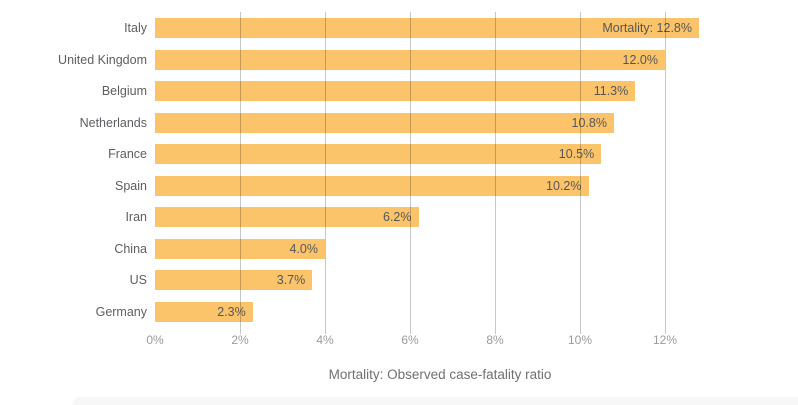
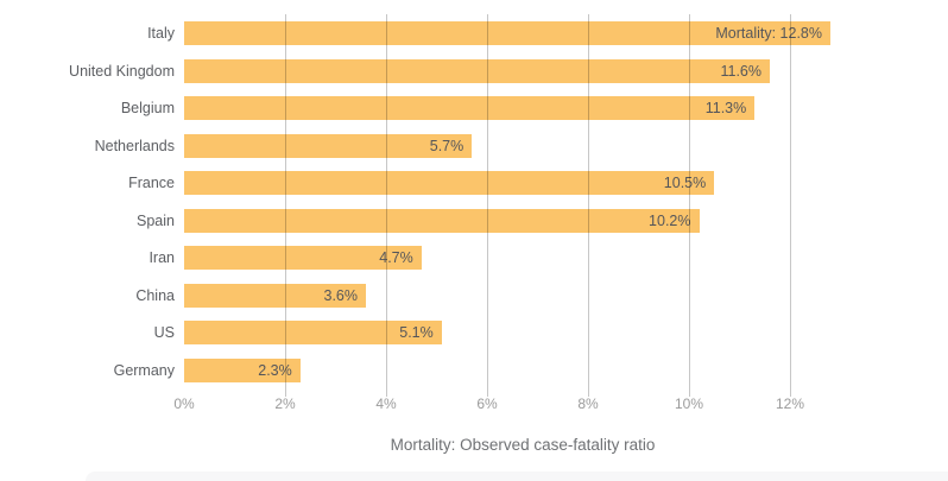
United Kingdom: 12.0% -> 11.6%
Netherlands: 10.8% -> 5.7%
Iran: 6.2% -> 4.7%
China: 4.0% -> 3.6%
US: 3.7% -> 5.1%
